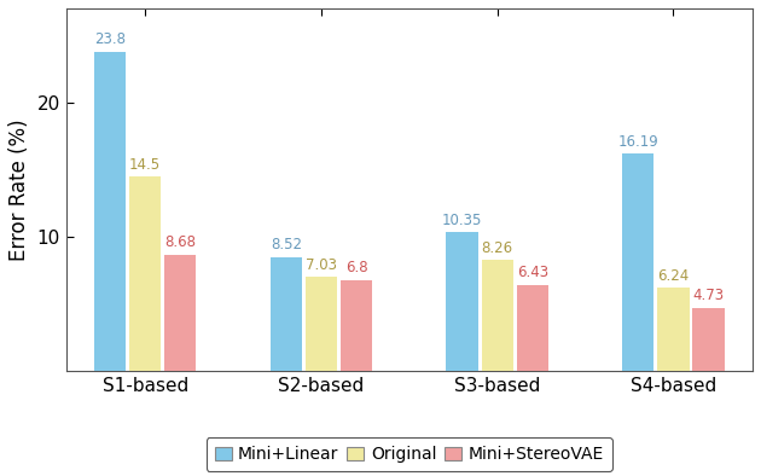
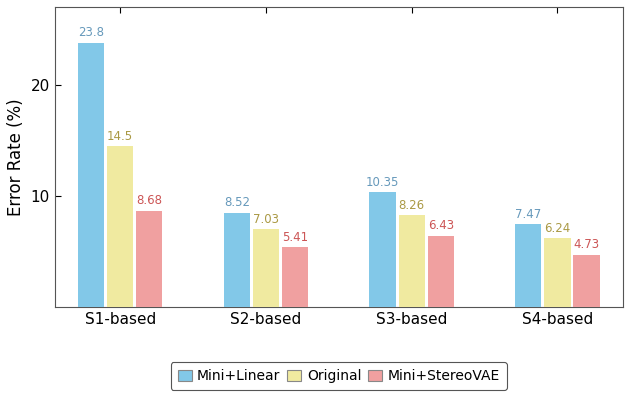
Mini+StereoVAE/S2-based: 6.8 -> 5.41
Mini+Linear/S4-based: 16.19 -> 7.47
